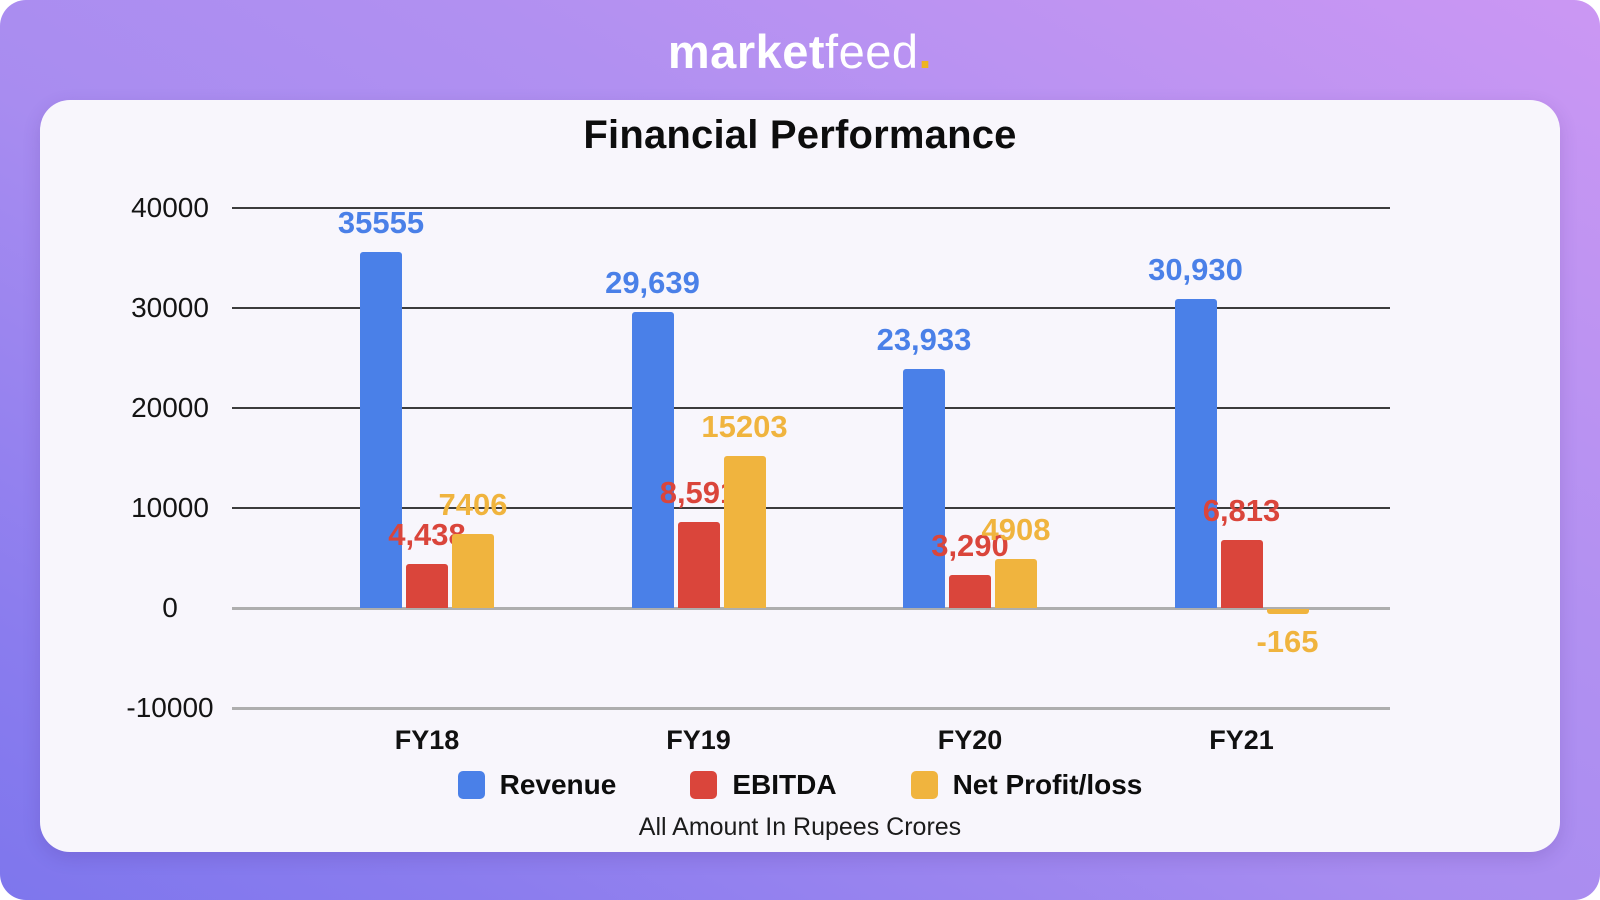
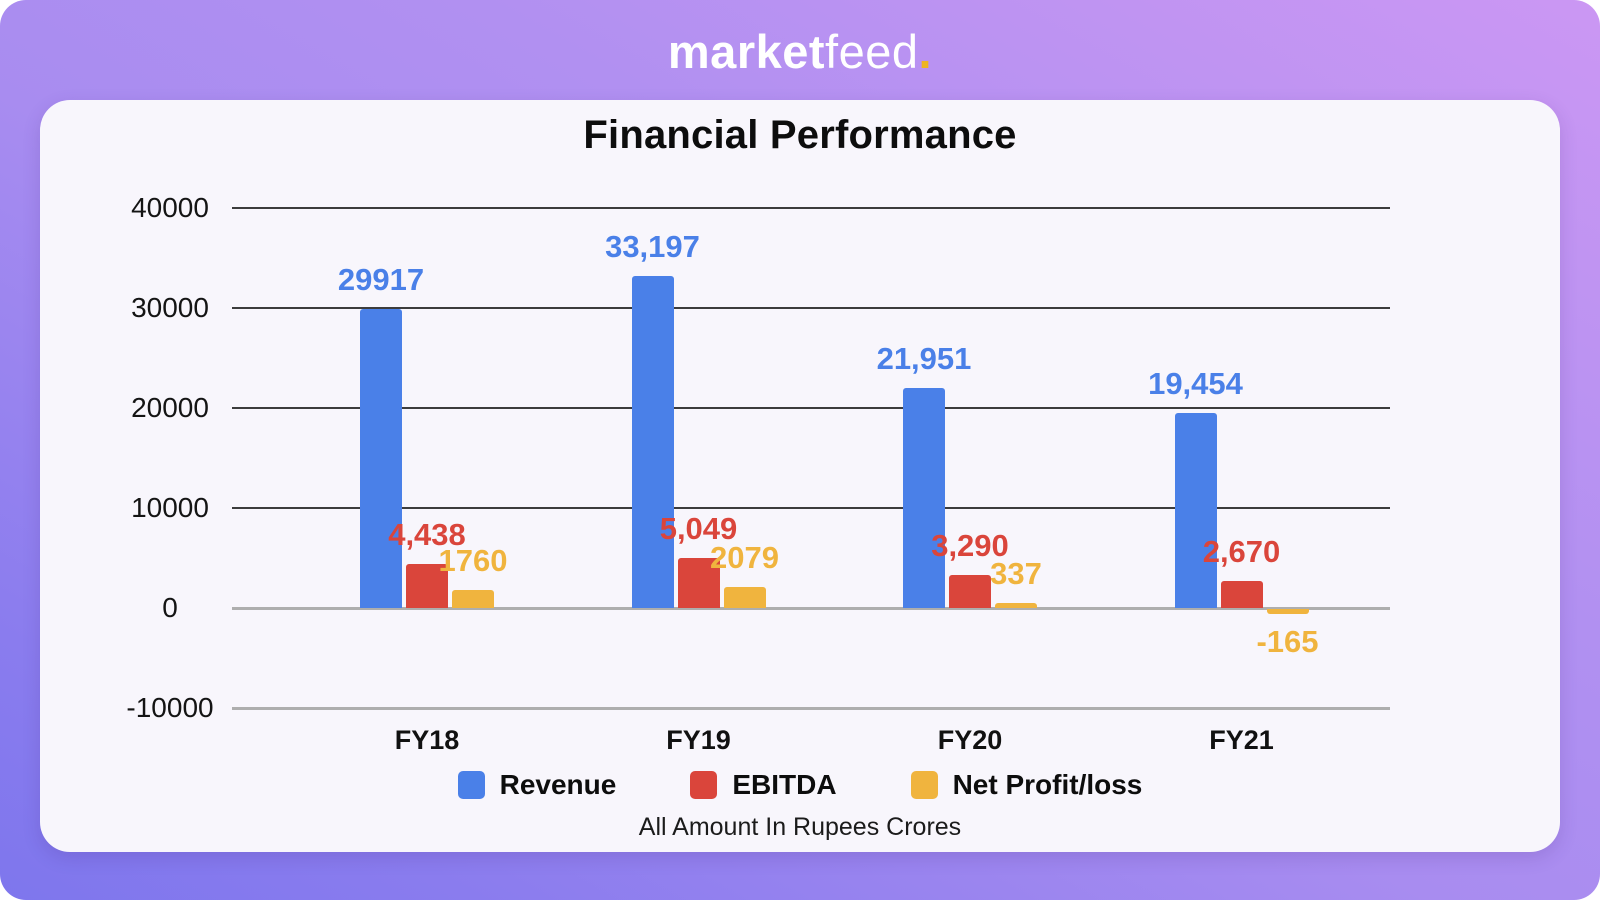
Revenue/FY18: 35555 -> 29917
Net Profit/loss/FY18: 7406 -> 1760
Revenue/FY19: 29,639 -> 33,197
EBITDA/FY19: 8,591 -> 5,049
Net Profit/loss/FY19: 15203 -> 2079
Revenue/FY20: 23,933 -> 21,951
Net Profit/loss/FY20: 4908 -> 337
Revenue/FY21: 30,930 -> 19,454
EBITDA/FY21: 6,813 -> 2,670
